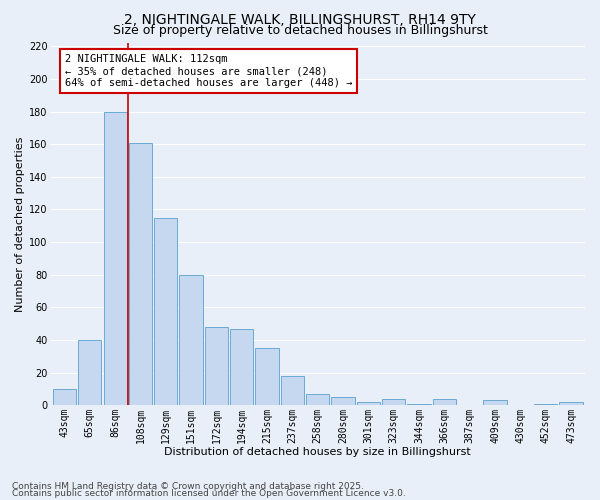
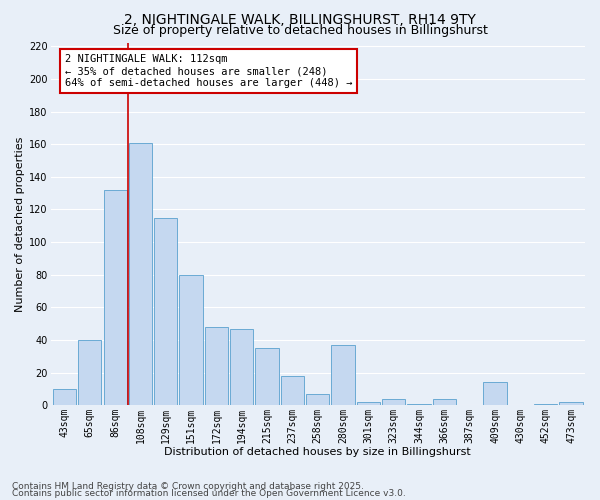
86sqm: 180 -> 132
280sqm: 5 -> 37
409sqm: 3 -> 14
